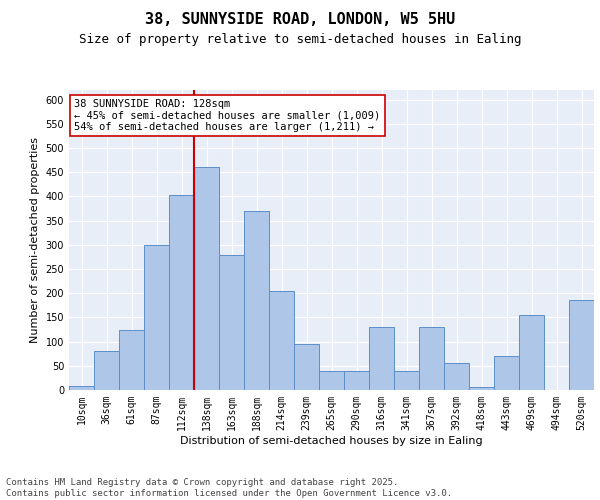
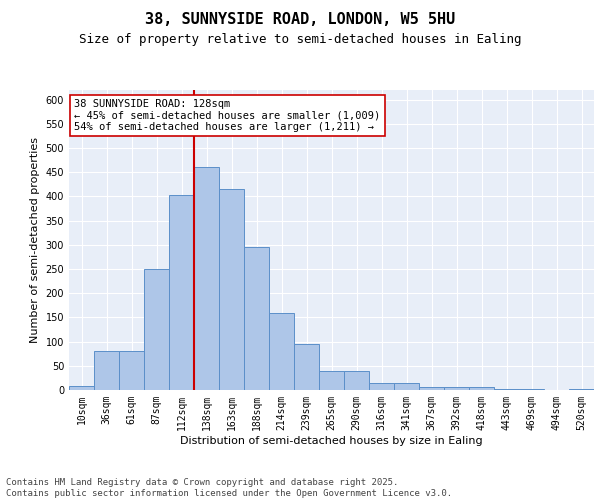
61sqm: 125 -> 80
87sqm: 300 -> 250
163sqm: 280 -> 415
188sqm: 370 -> 295
214sqm: 205 -> 160
316sqm: 130 -> 15
341sqm: 40 -> 15
367sqm: 130 -> 7
392sqm: 55 -> 7
443sqm: 70 -> 2
469sqm: 155 -> 2
520sqm: 185 -> 3
